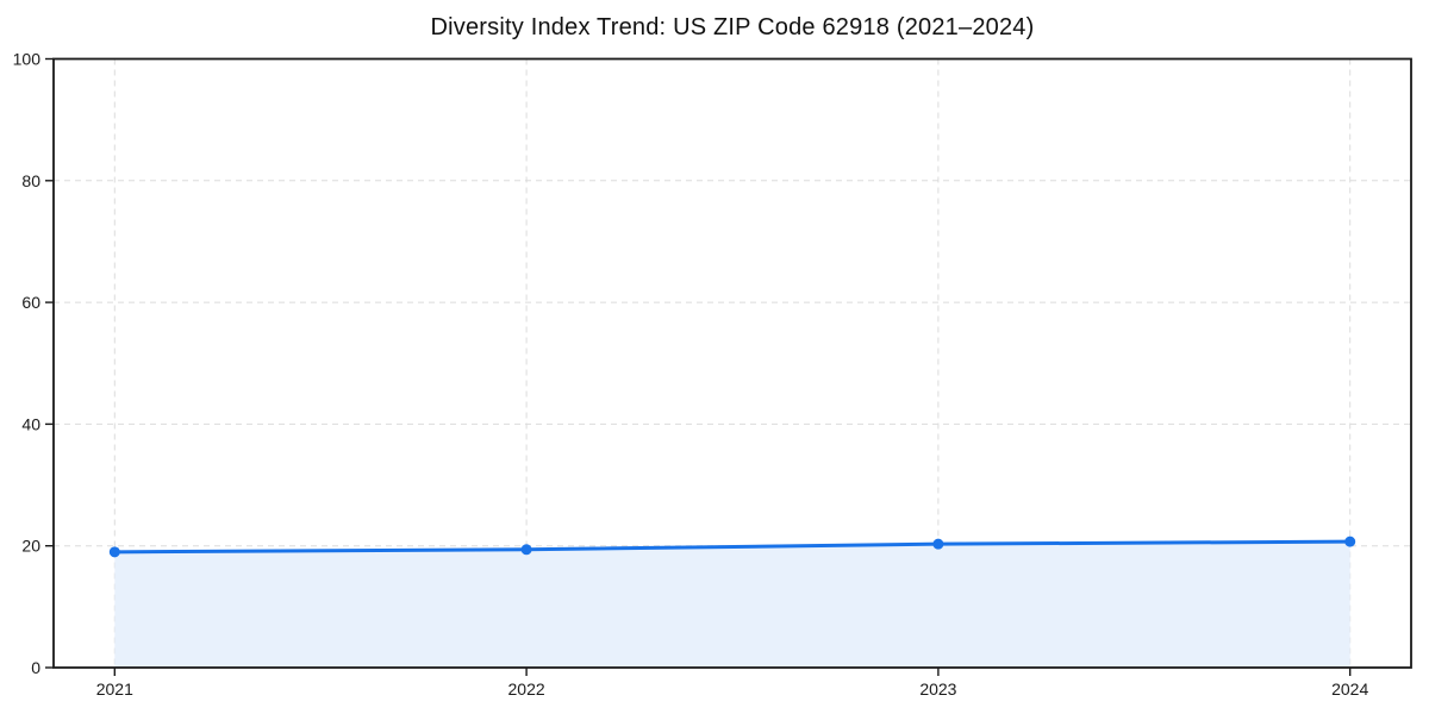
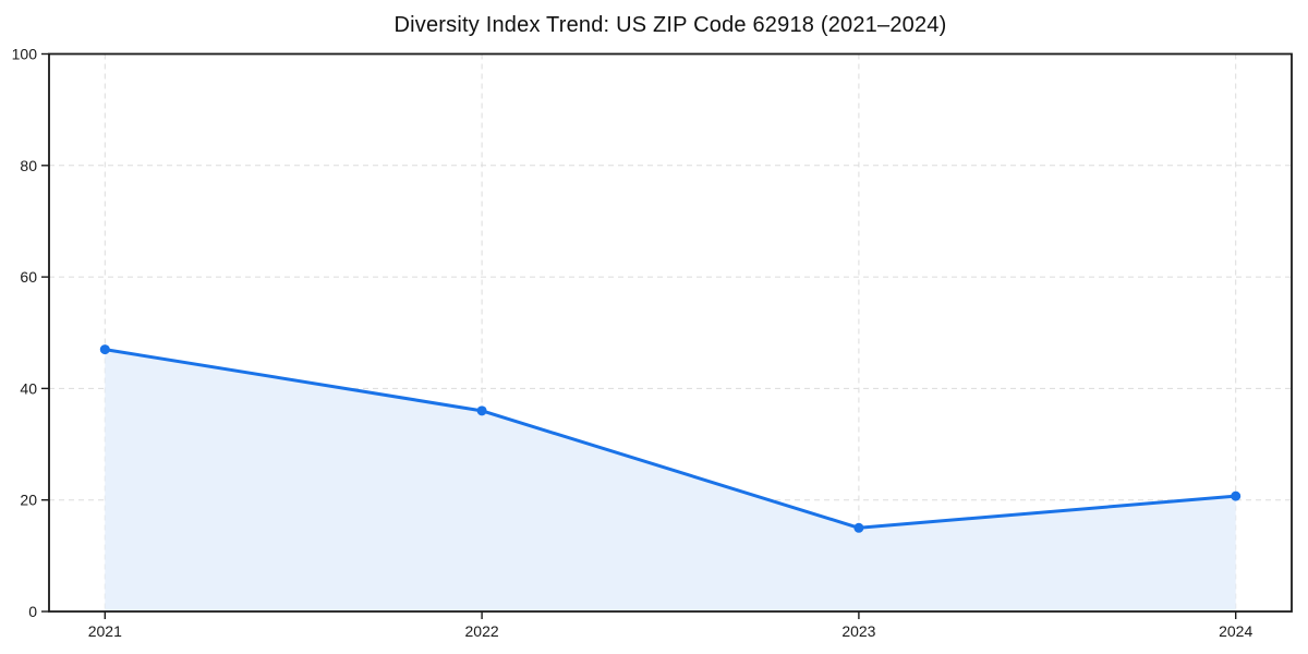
2021: 19 -> 47
2022: 19 -> 36
2023: 20 -> 15
